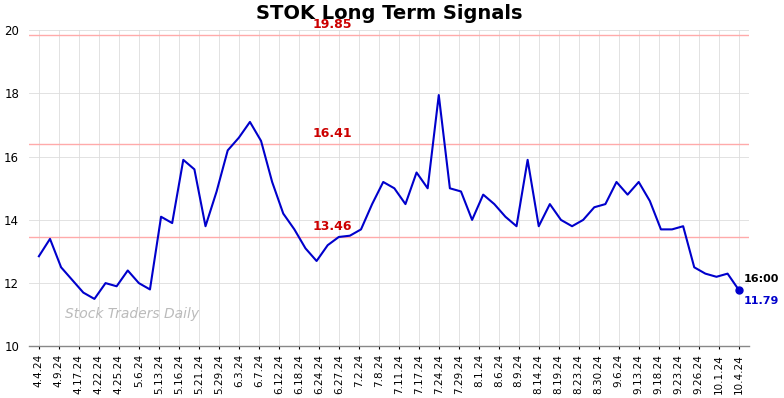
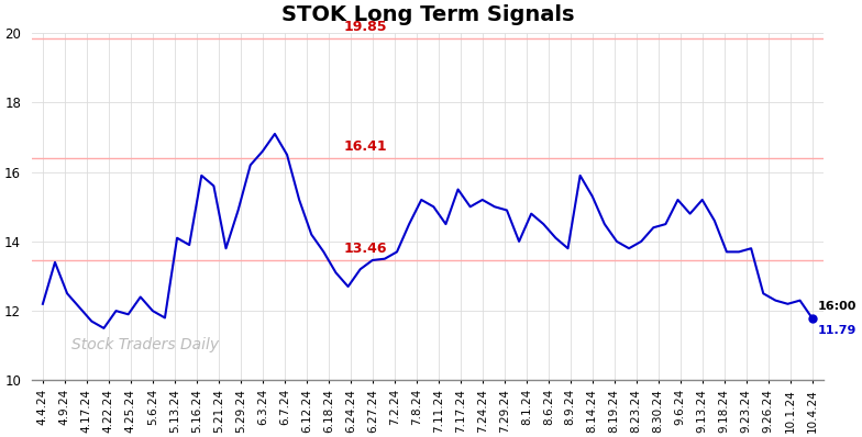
4.4.24: 12.85 -> 12.20
7.24.24: 17.95 -> 15.20
8.14.24: 13.80 -> 15.30
